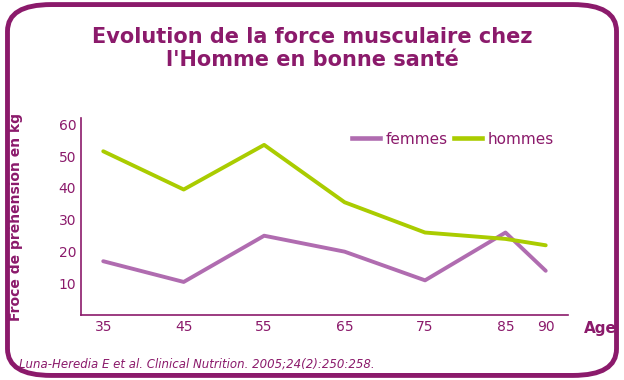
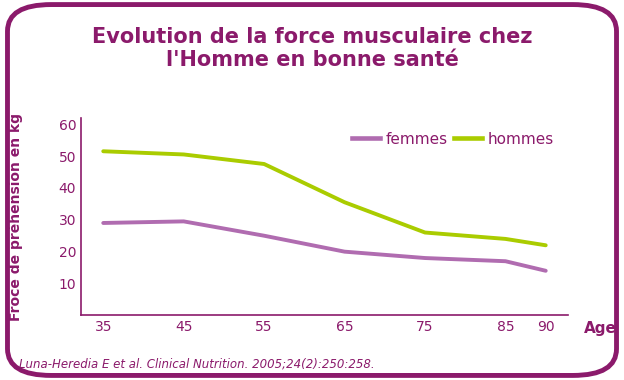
femmes/35: 17.0 -> 29.0
femmes/45: 10.5 -> 29.5
hommes/45: 39.5 -> 50.5
hommes/55: 53.5 -> 47.5
femmes/75: 11.0 -> 18.0
femmes/85: 26.0 -> 17.0
